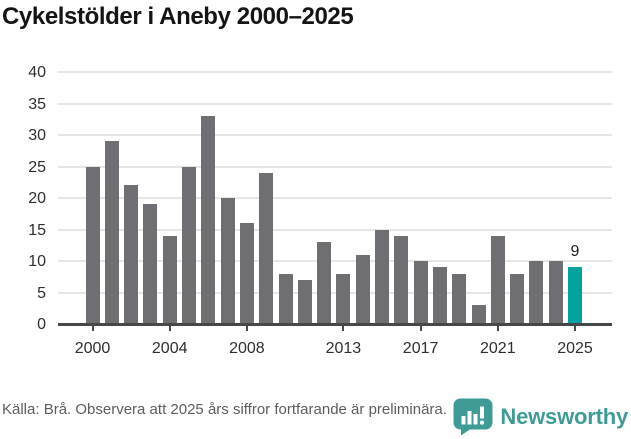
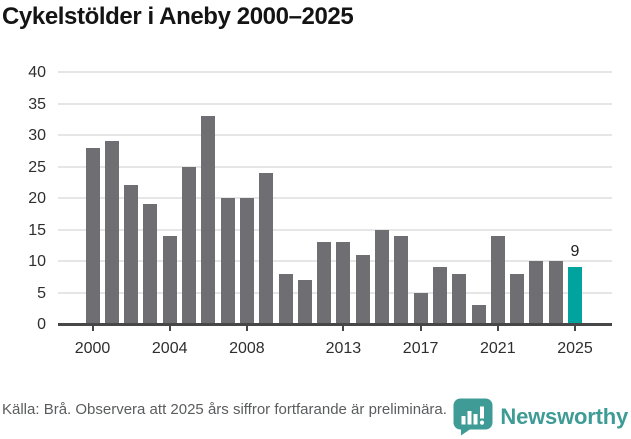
2000: 25 -> 28
2008: 16 -> 20
2013: 8 -> 13
2017: 10 -> 5
